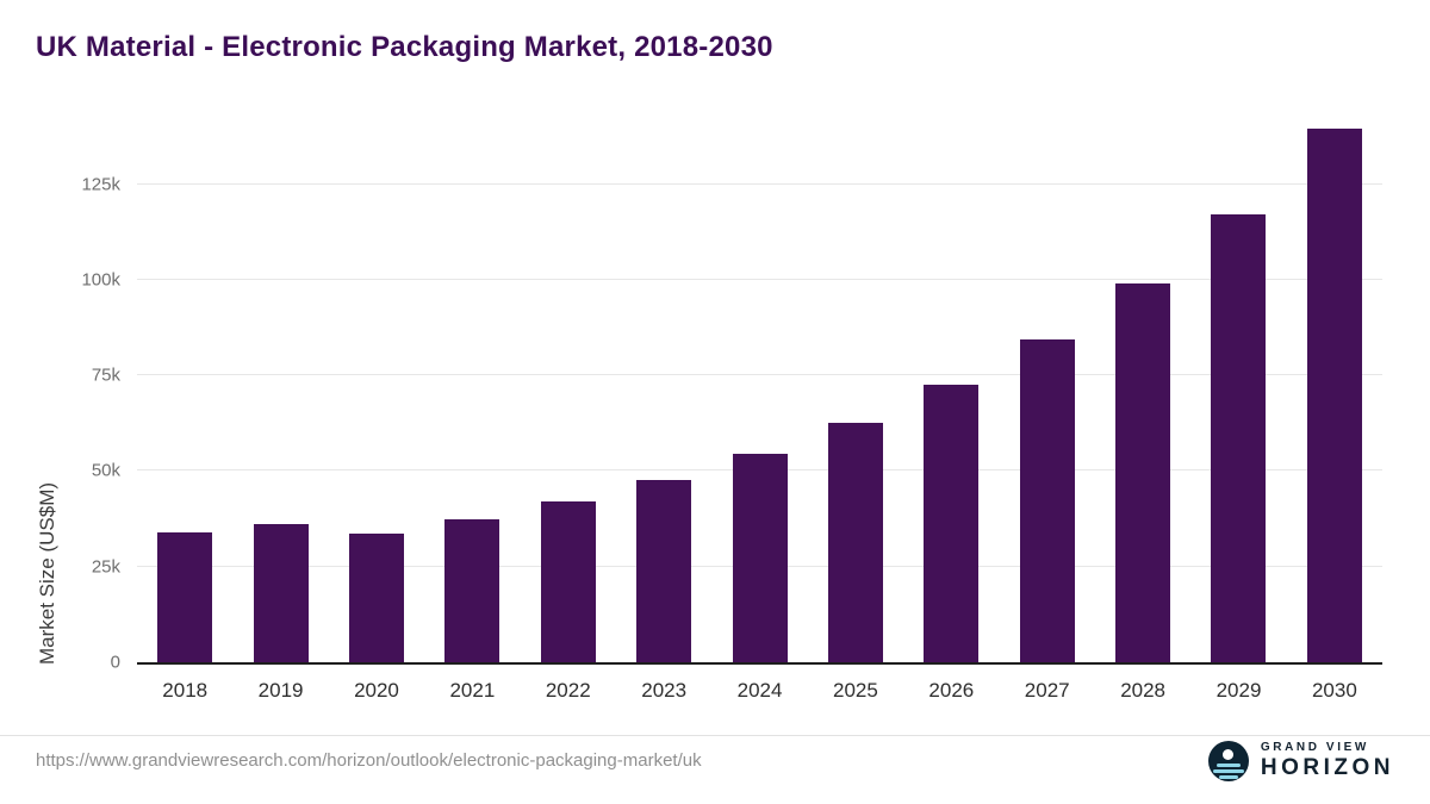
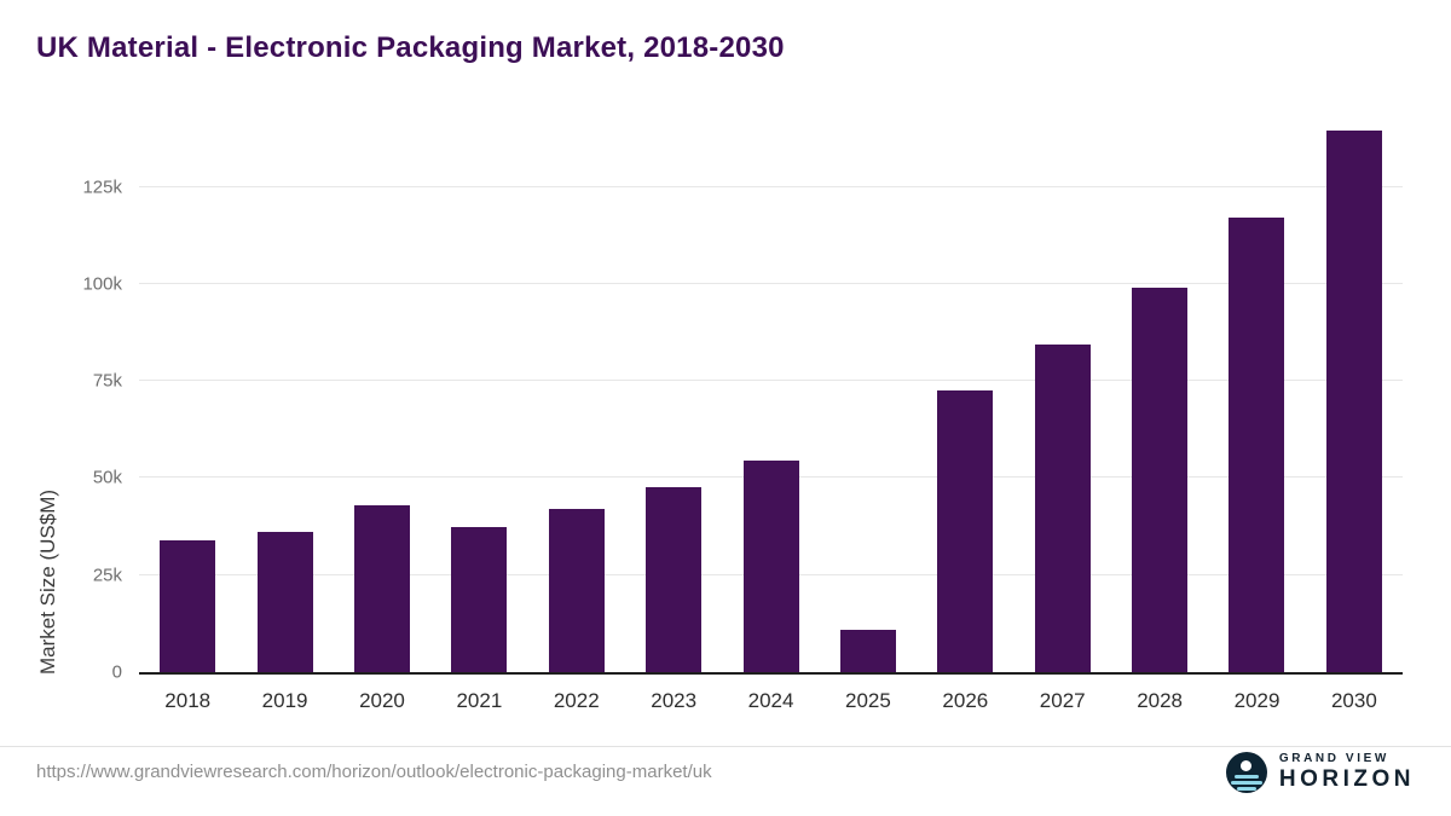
2020: 34k -> 43k
2025: 62k -> 11k
